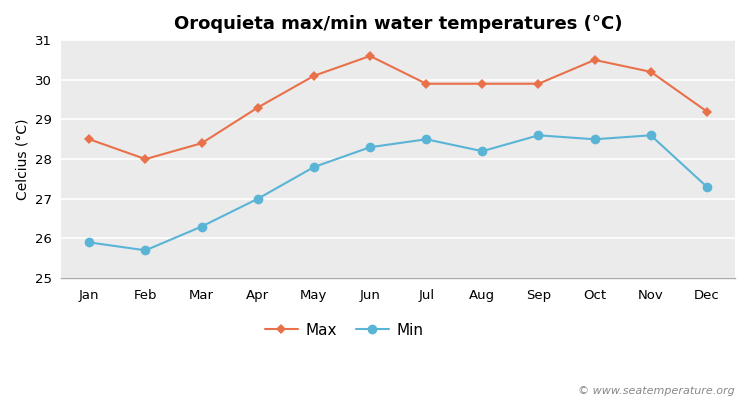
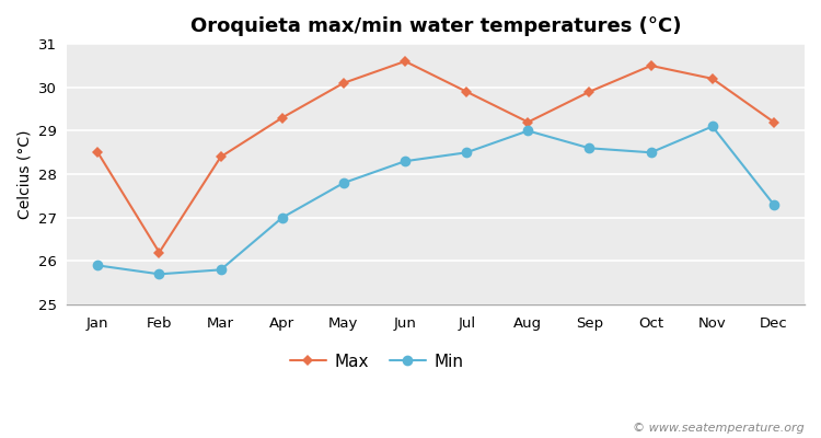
Max/Feb: 28.0 -> 26.2
Min/Mar: 26.3 -> 25.8
Max/Aug: 29.9 -> 29.2
Min/Aug: 28.2 -> 29.0
Min/Nov: 28.6 -> 29.1
